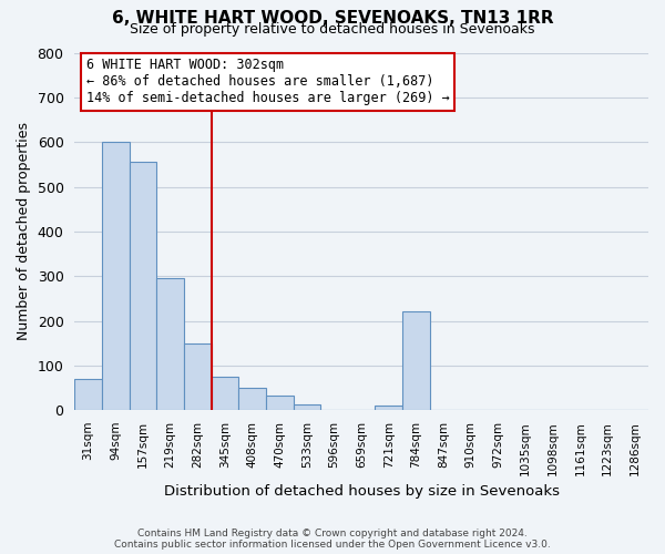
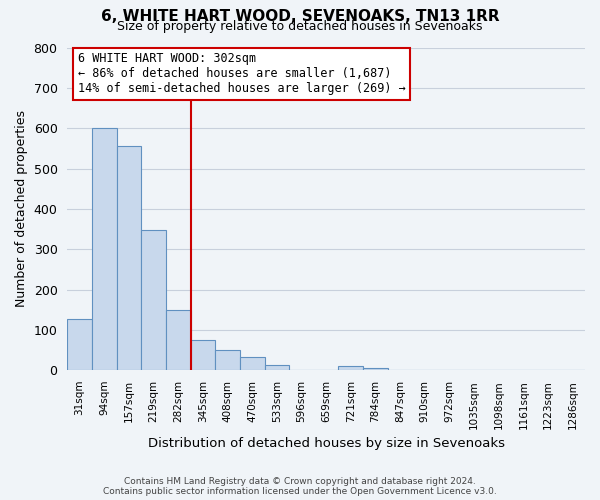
31sqm: 70 -> 128
219sqm: 295 -> 348
784sqm: 220 -> 5
